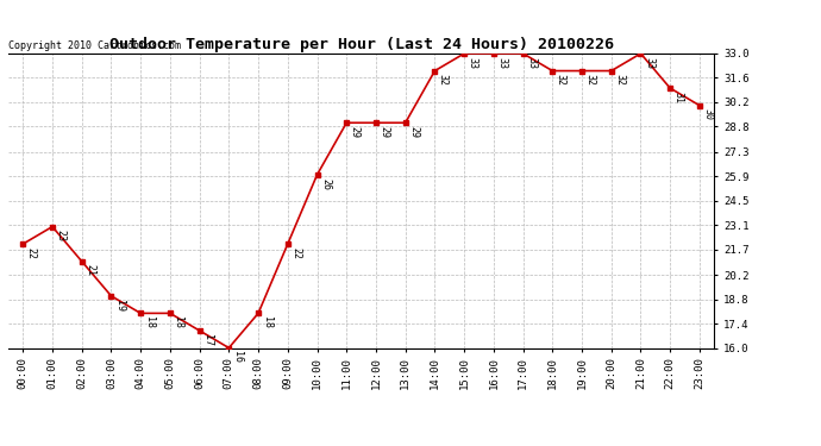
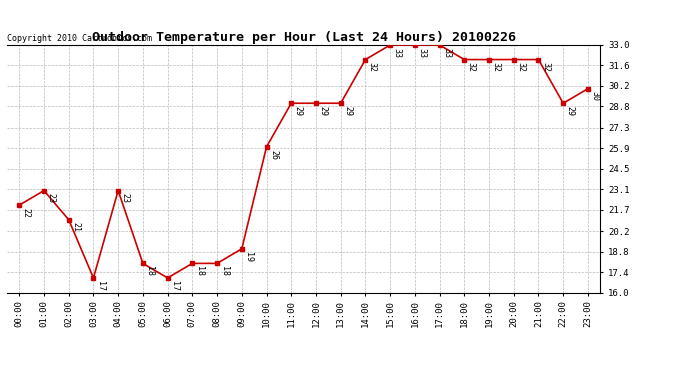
03:00: 19 -> 17
04:00: 18 -> 23
07:00: 16 -> 18
09:00: 22 -> 19
21:00: 33 -> 32
22:00: 31 -> 29
